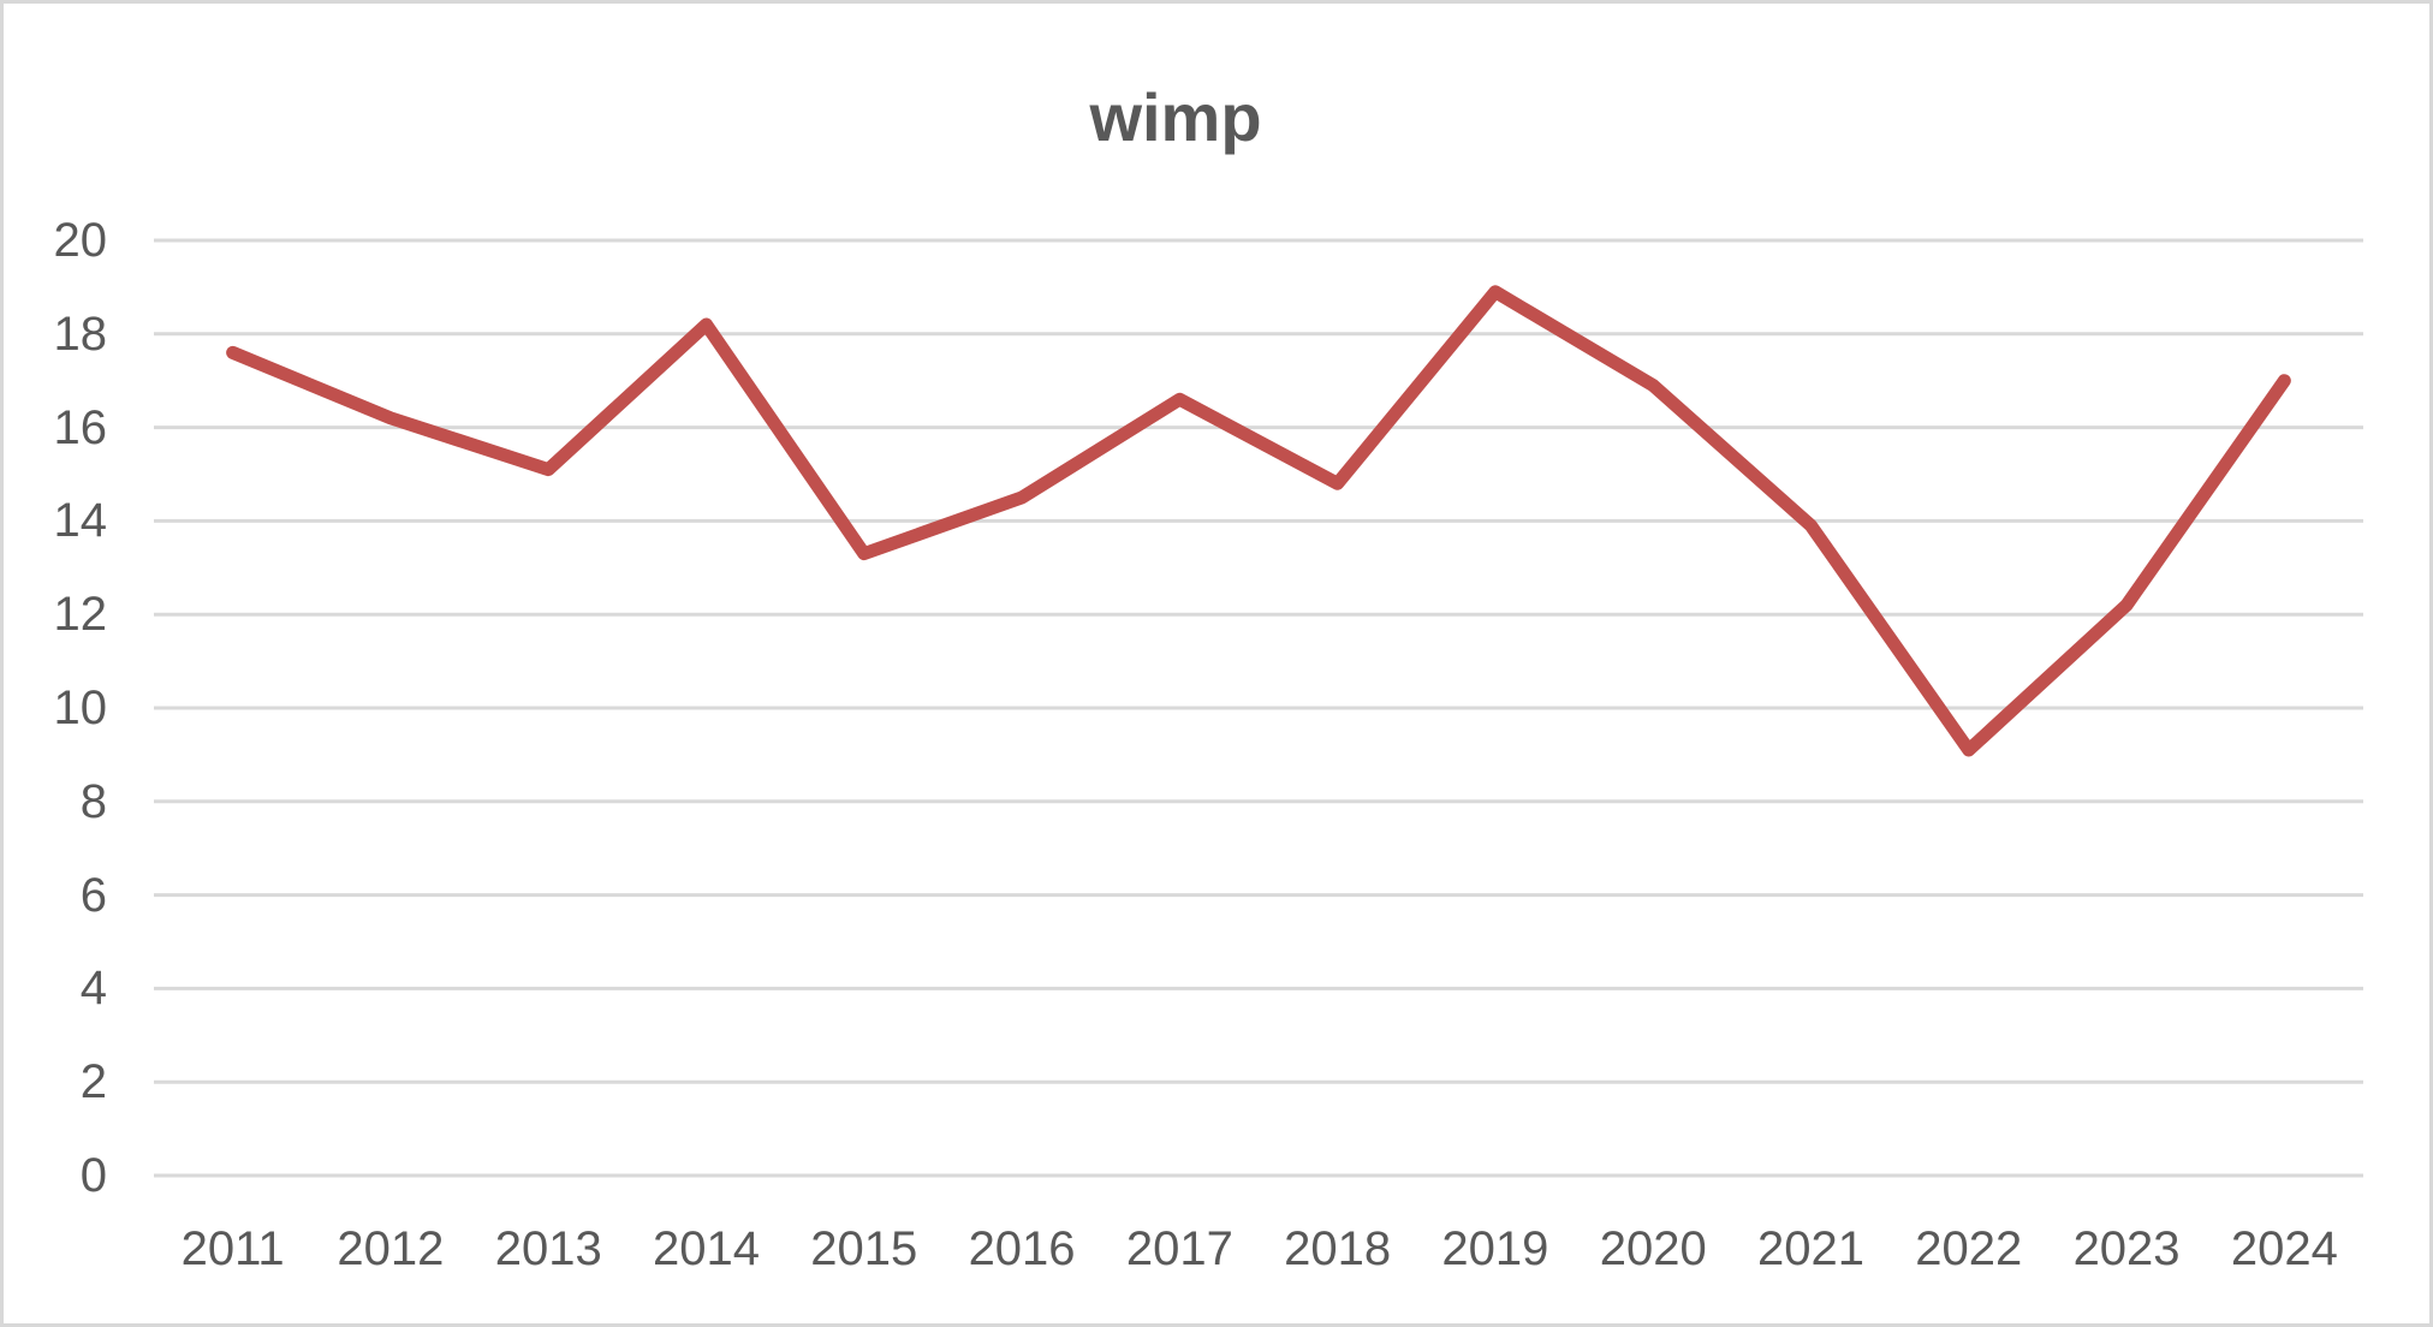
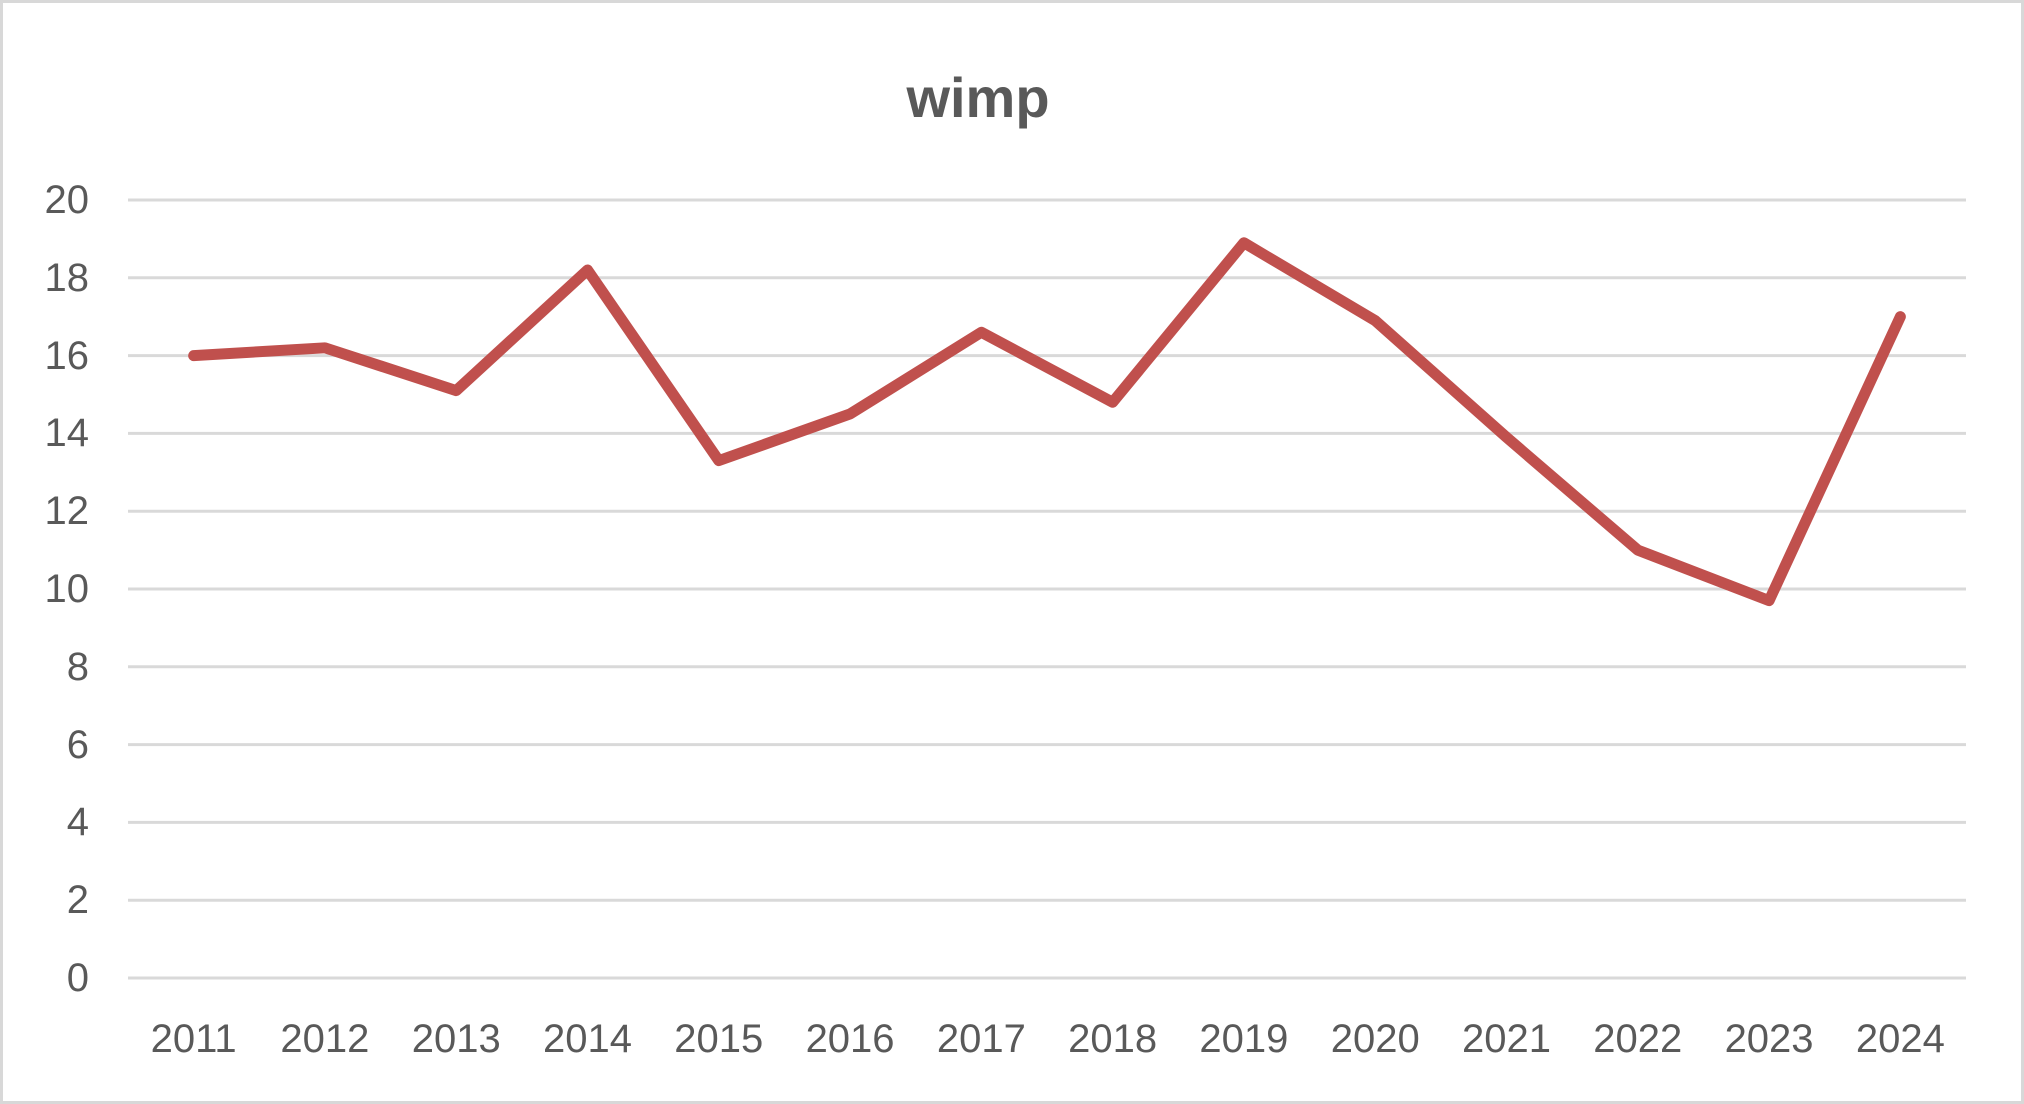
2011: 17.6 -> 16.0
2022: 9.1 -> 11.0
2023: 12.2 -> 9.7
